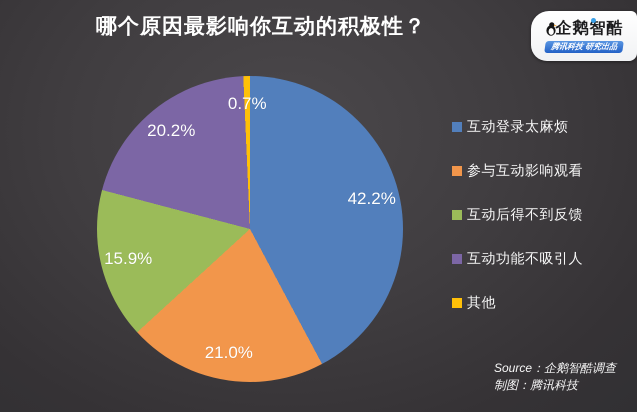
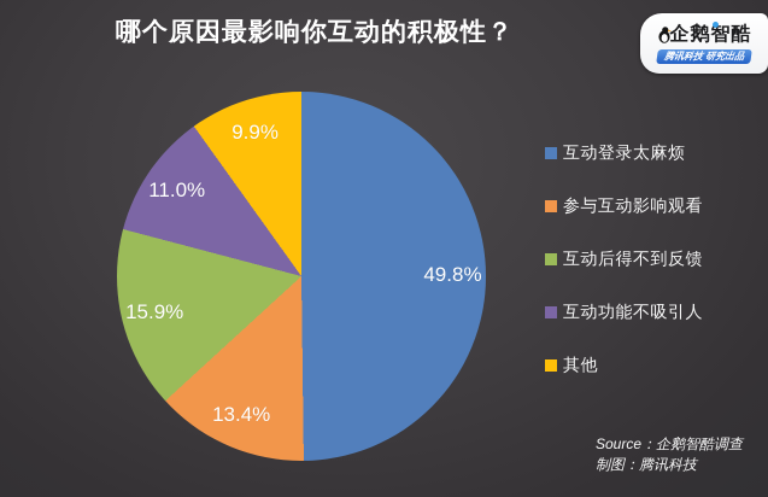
互动登录太麻烦: 42.2% -> 49.8%
参与互动影响观看: 21.0% -> 13.4%
互动功能不吸引人: 20.2% -> 11.0%
其他: 0.7% -> 9.9%
